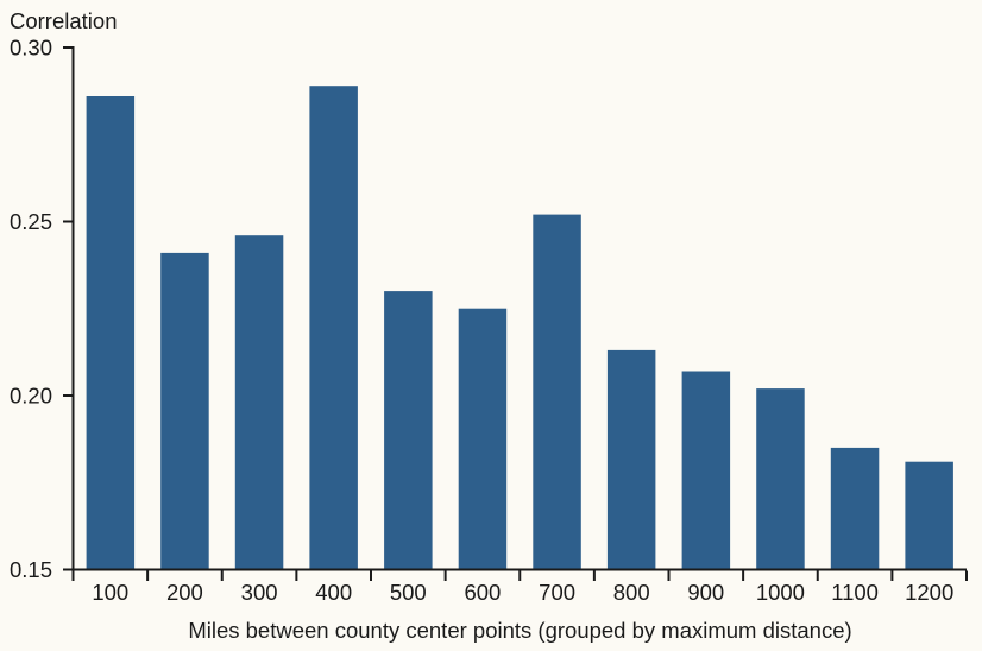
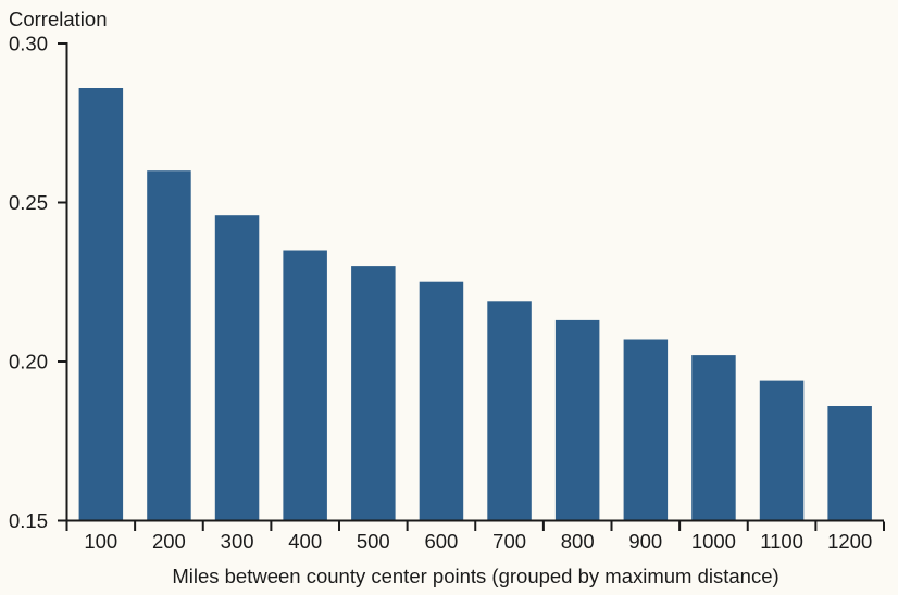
200: 0.241 -> 0.260
400: 0.289 -> 0.235
700: 0.252 -> 0.219
1100: 0.185 -> 0.194
1200: 0.181 -> 0.186
